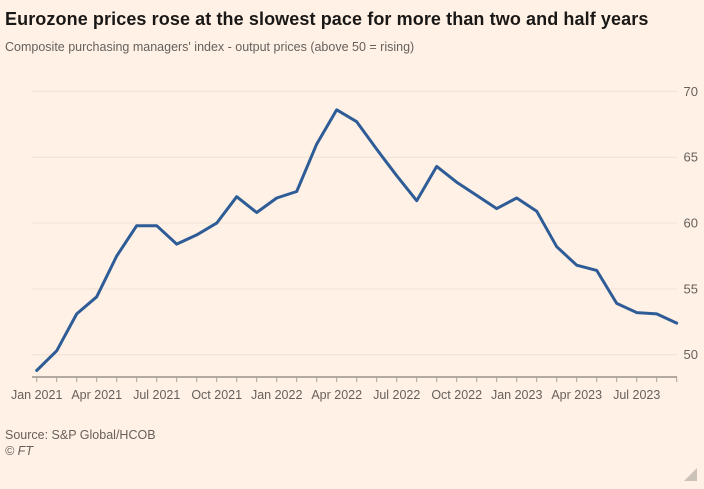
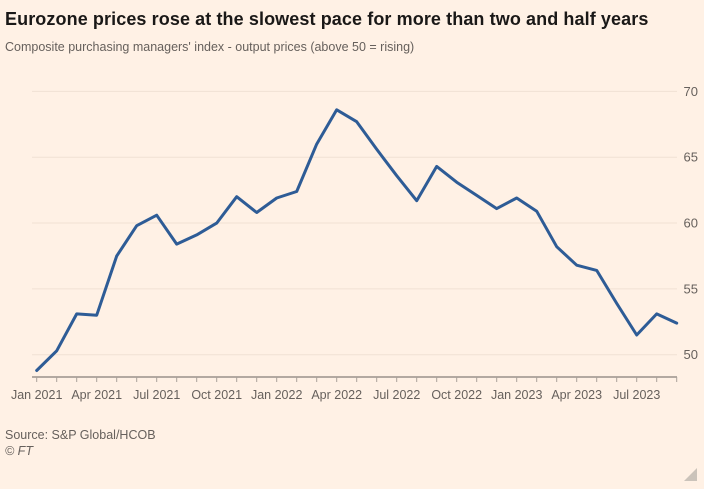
Apr 2021: 54.4 -> 53.0
Jul 2021: 59.8 -> 60.6
Jul 2023: 53.2 -> 51.5
